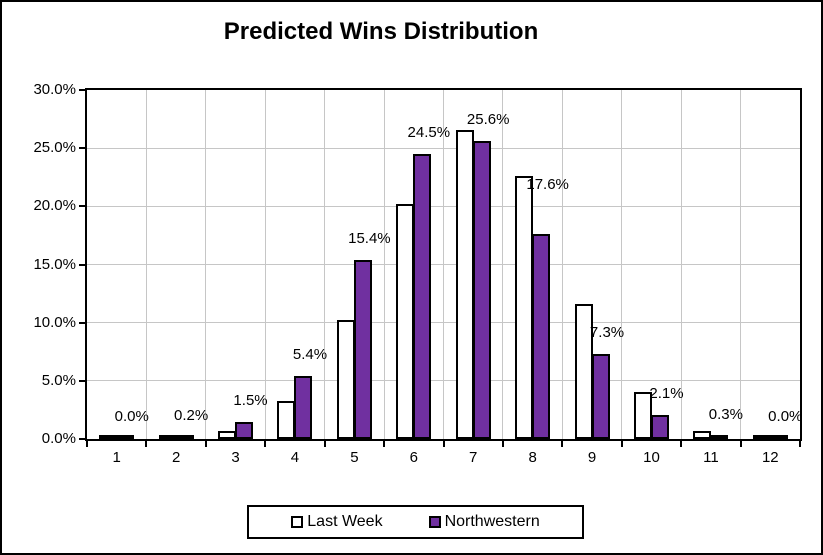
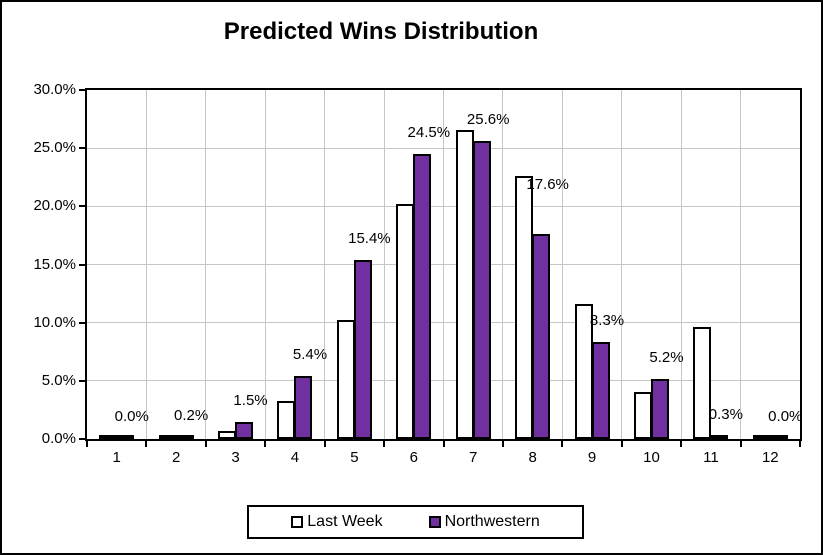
Northwestern/9: 7.3% -> 8.3%
Northwestern/10: 2.1% -> 5.2%
Last Week/11: 0.7% -> 9.6%
